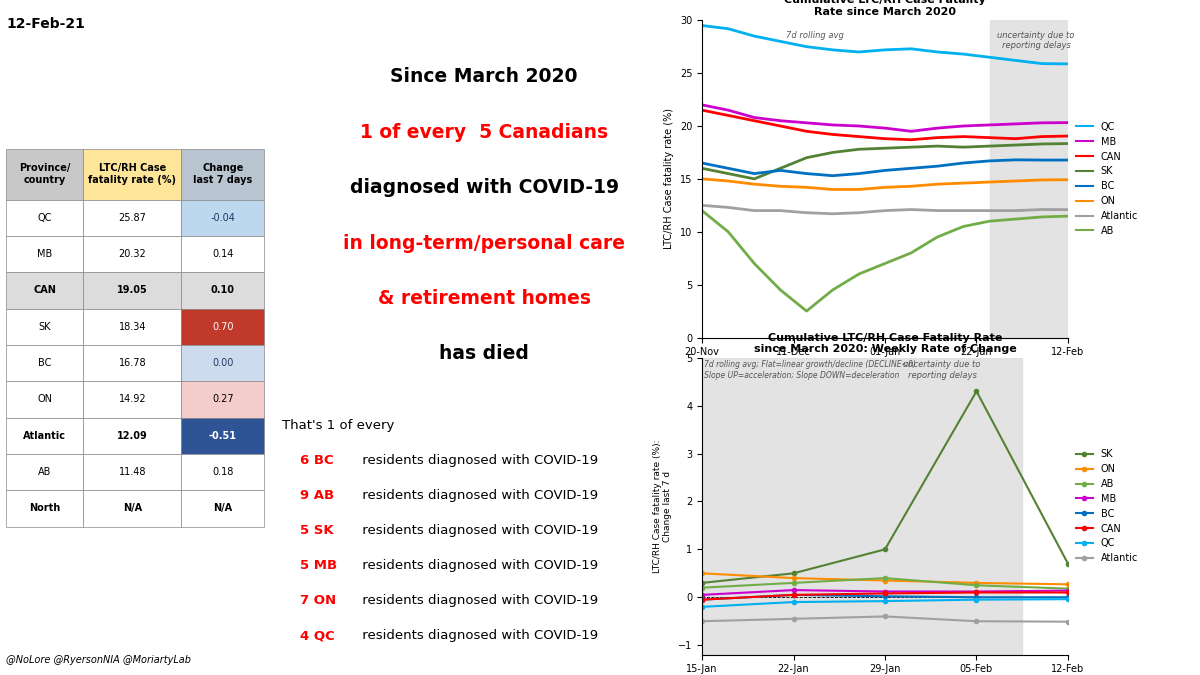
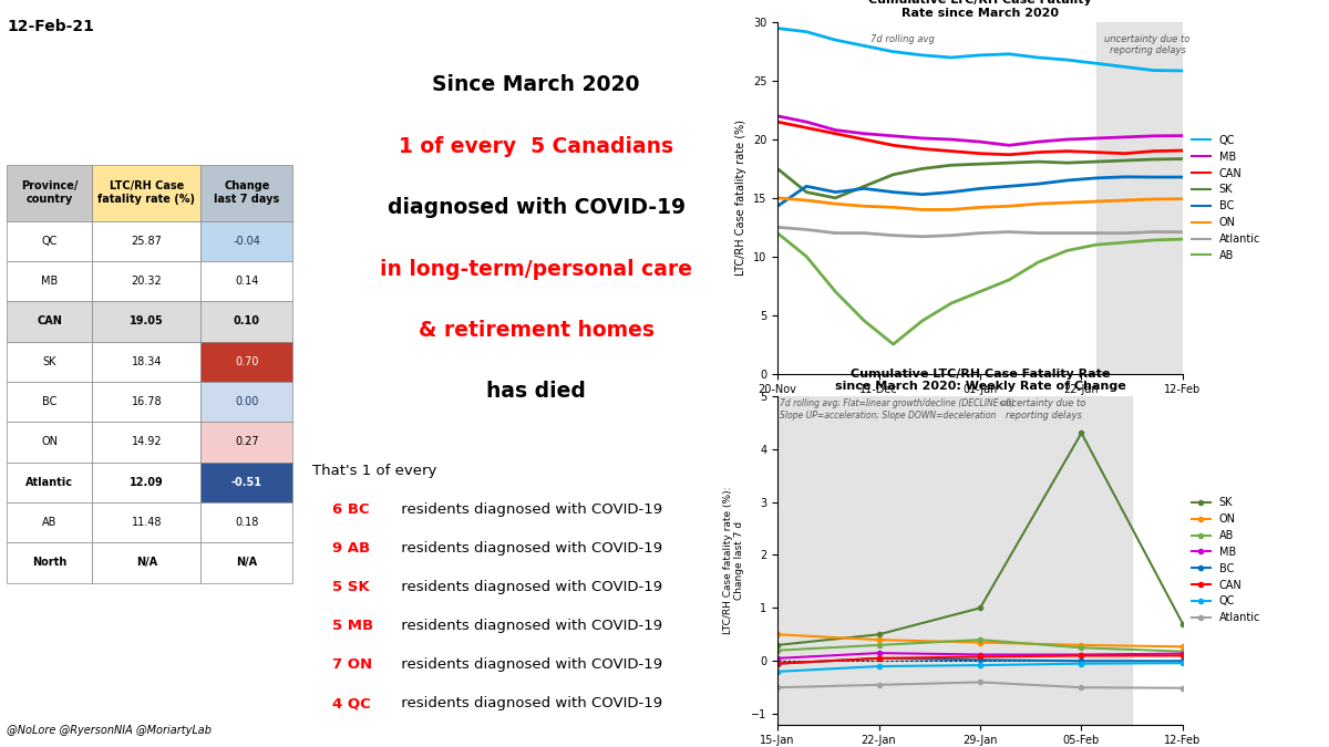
SK/20-Nov: 16.0 -> 17.5
BC/20-Nov: 16.5 -> 14.3
